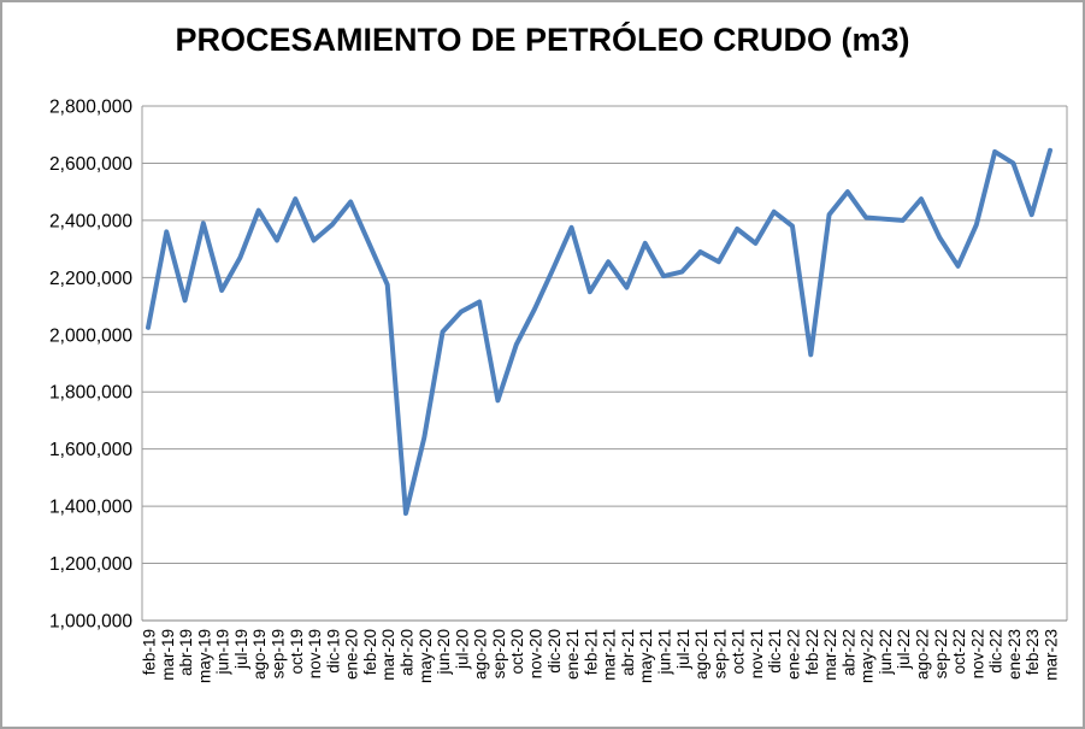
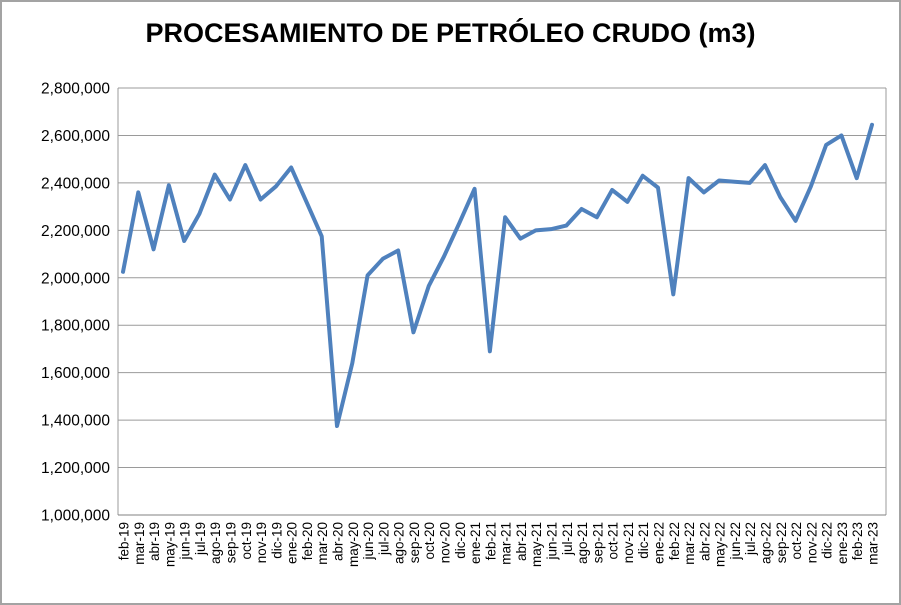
feb-21: 2150000 -> 1690000
may-21: 2320000 -> 2200000
abr-22: 2500000 -> 2360000
dic-22: 2640000 -> 2560000
